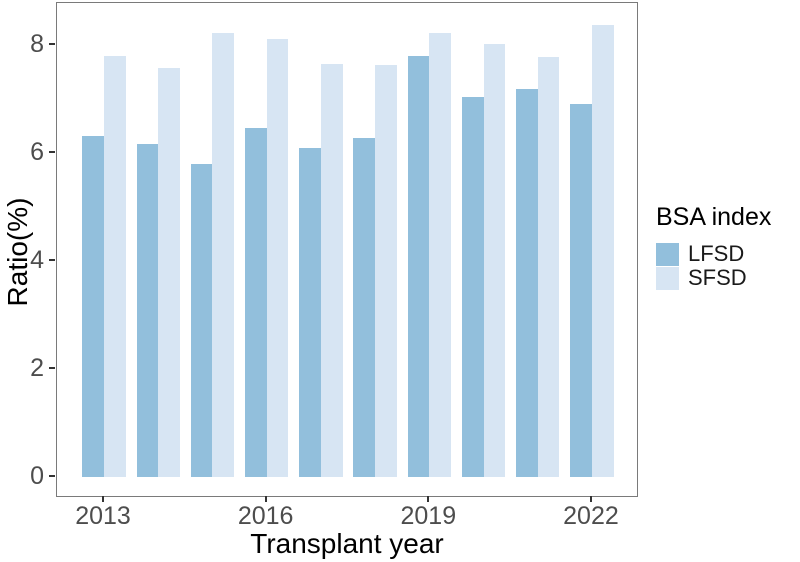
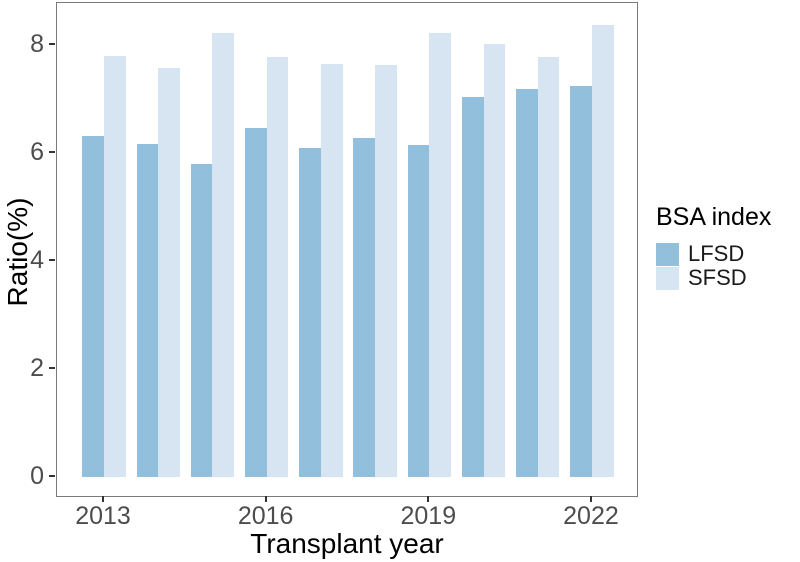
SFSD/2016: 8.1 -> 7.8
LFSD/2019: 7.8 -> 6.1
LFSD/2022: 6.9 -> 7.2
